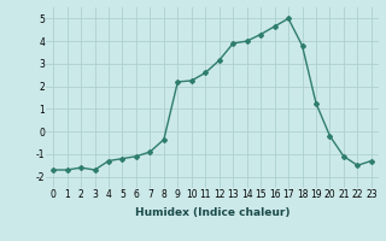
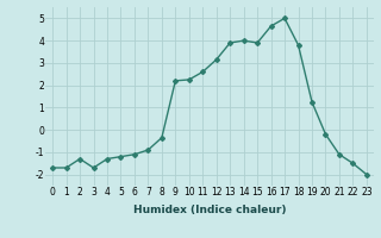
2: -1.6 -> -1.3
15: 4.3 -> 3.9
23: -1.3 -> -2.0
